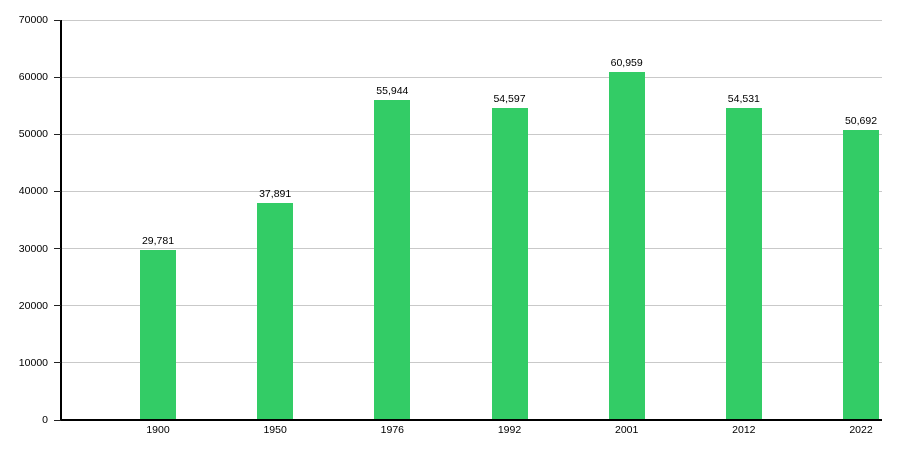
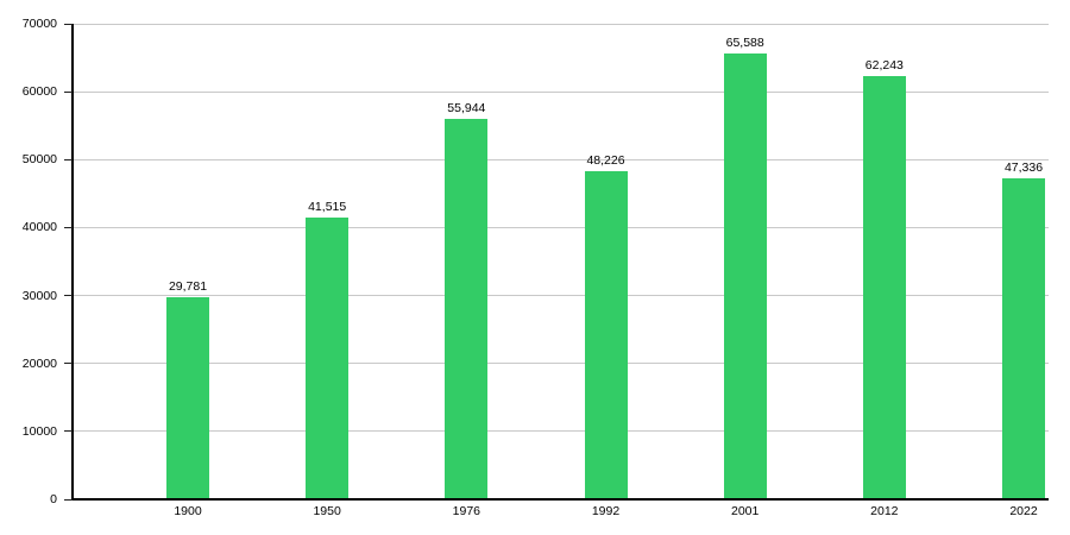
1950: 37,891 -> 41,515
1992: 54,597 -> 48,226
2001: 60,959 -> 65,588
2012: 54,531 -> 62,243
2022: 50,692 -> 47,336
